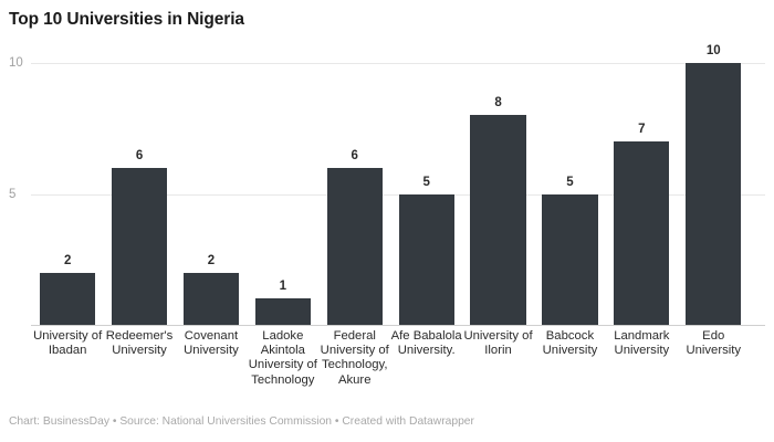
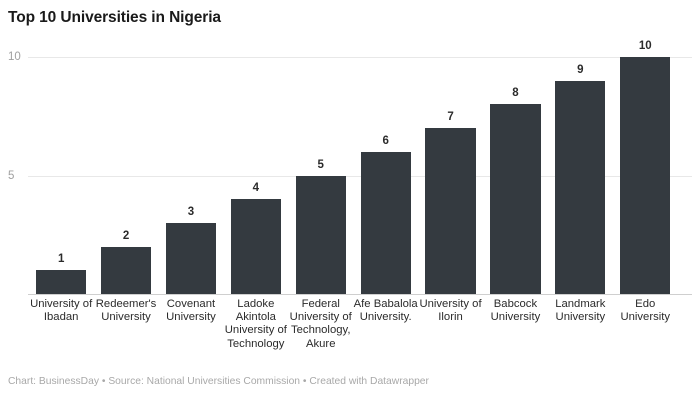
University of Ibadan: 2 -> 1
Redeemer's University: 6 -> 2
Covenant University: 2 -> 3
Ladoke Akintola University of Technology: 1 -> 4
Federal University of Technology, Akure: 6 -> 5
Afe Babalola University.: 5 -> 6
University of Ilorin: 8 -> 7
Babcock University: 5 -> 8
Landmark University: 7 -> 9
